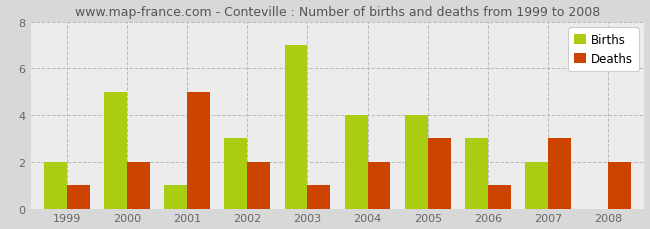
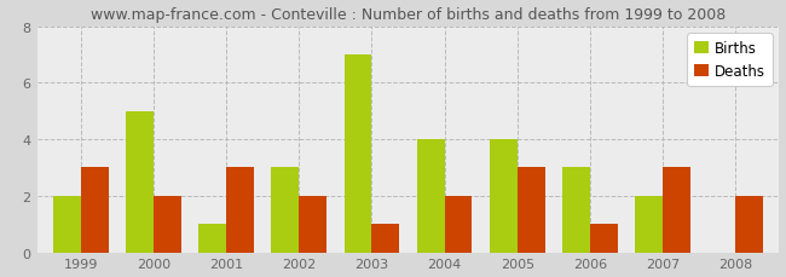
Deaths/1999: 1 -> 3
Deaths/2001: 5 -> 3
